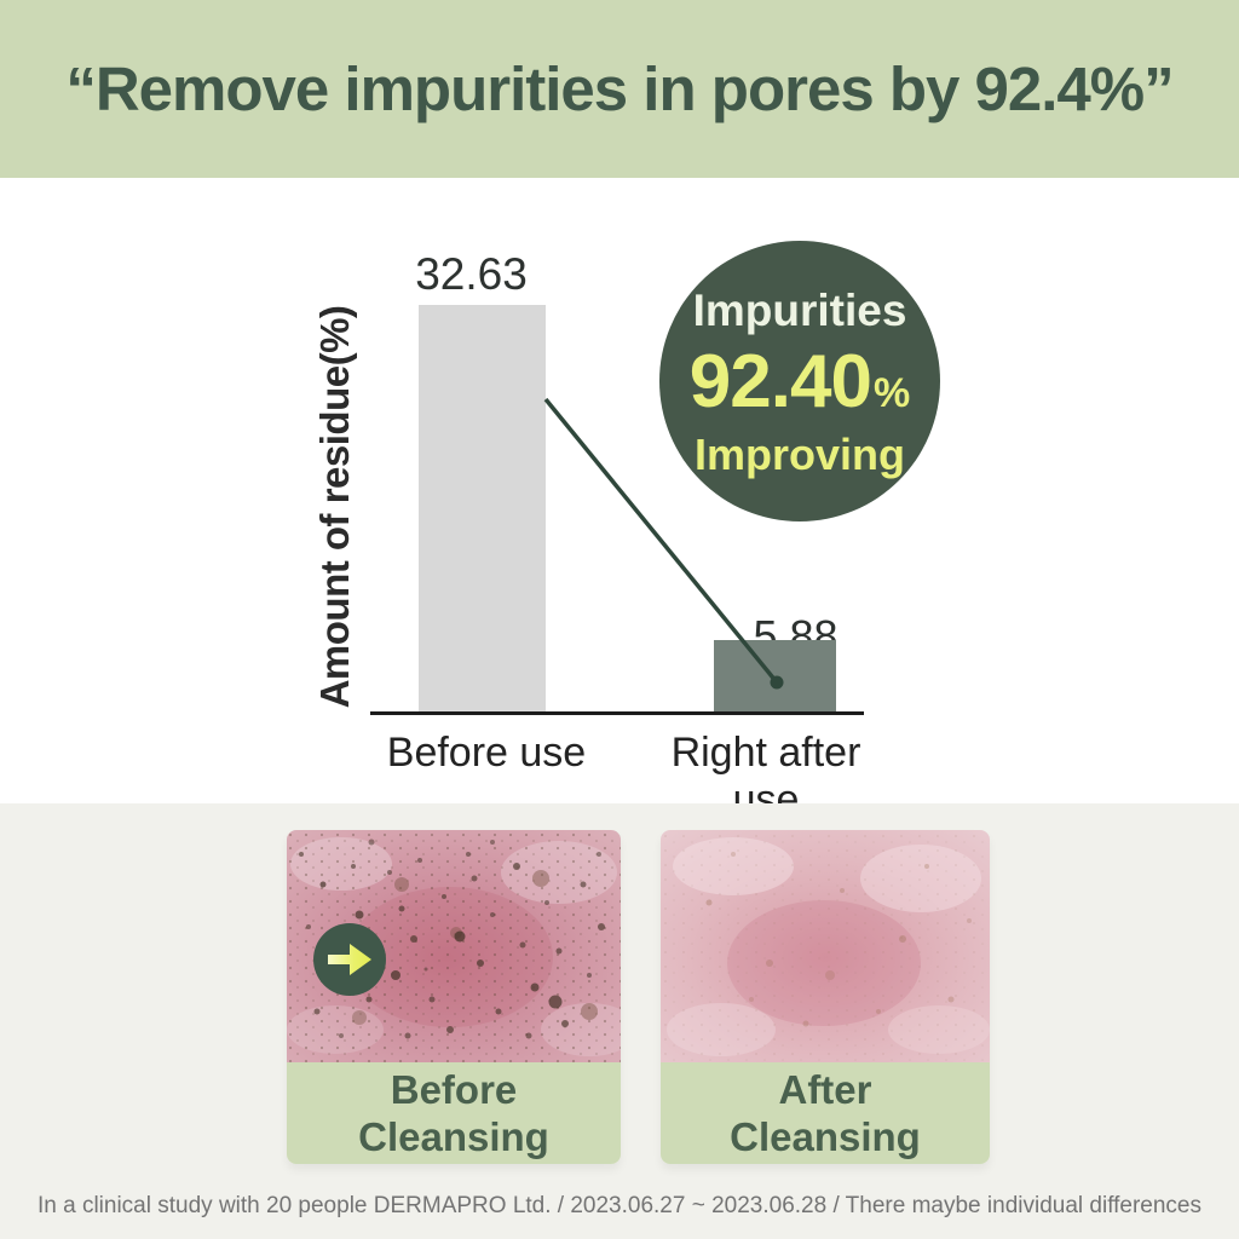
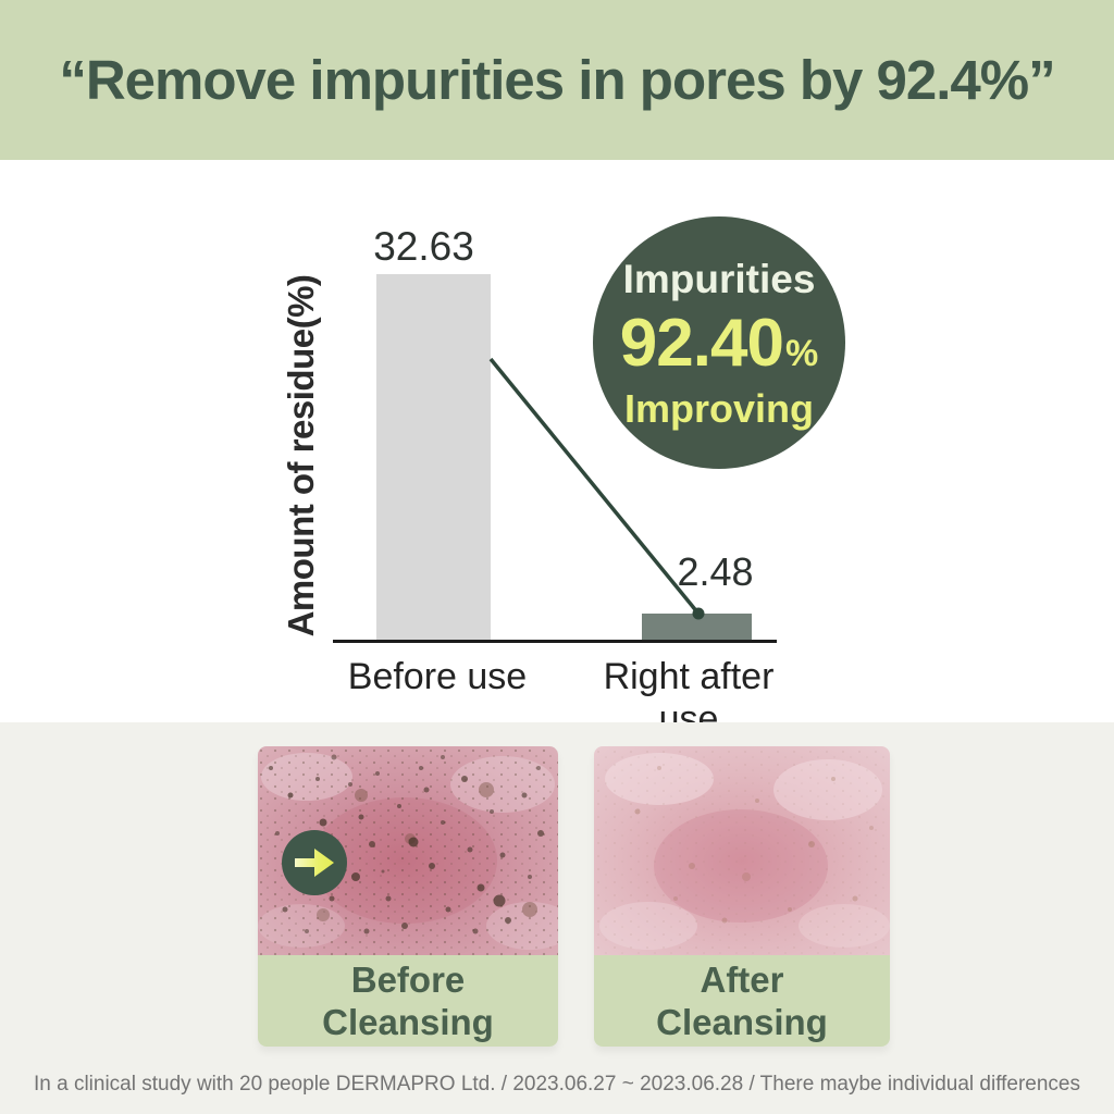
Right after use: 5.88 -> 2.48
